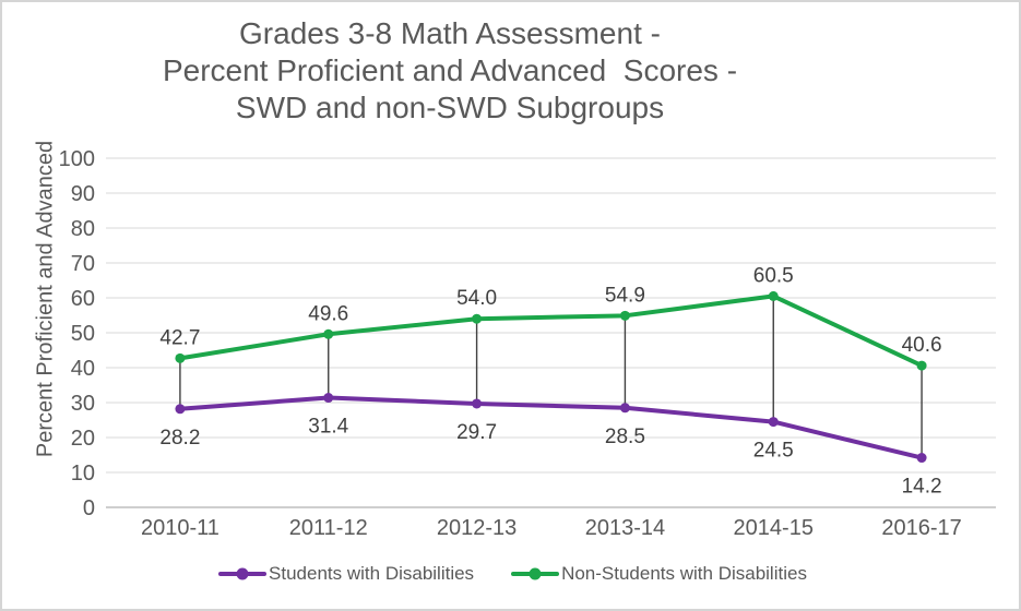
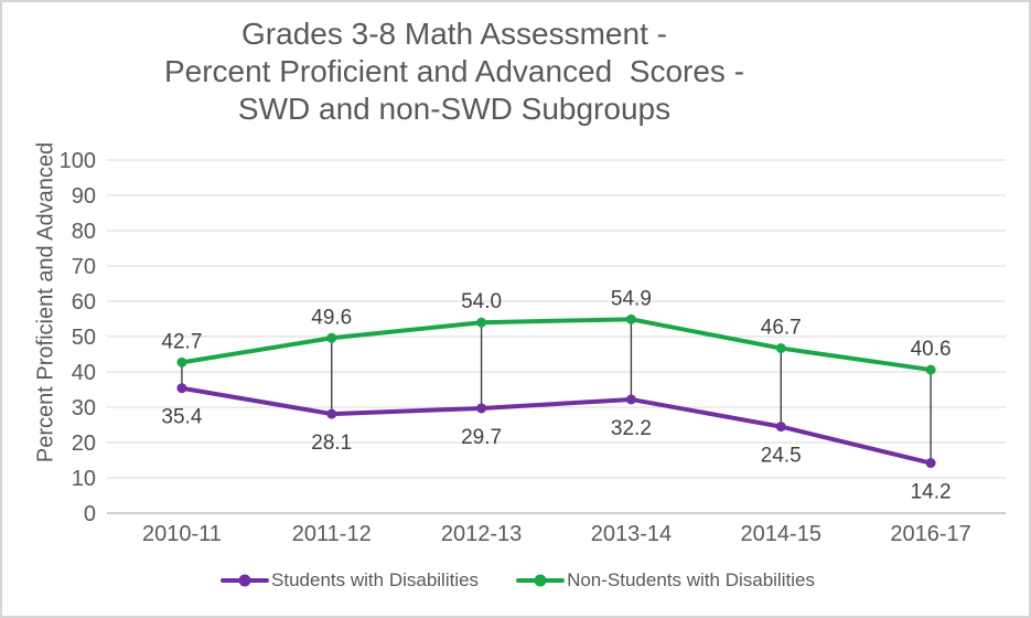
Students with Disabilities/2010-11: 28.2 -> 35.4
Students with Disabilities/2011-12: 31.4 -> 28.1
Students with Disabilities/2013-14: 28.5 -> 32.2
Non-Students with Disabilities/2014-15: 60.5 -> 46.7
